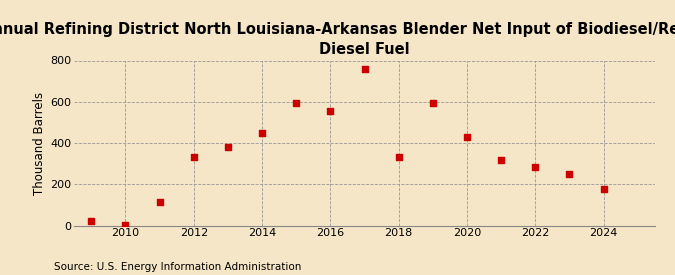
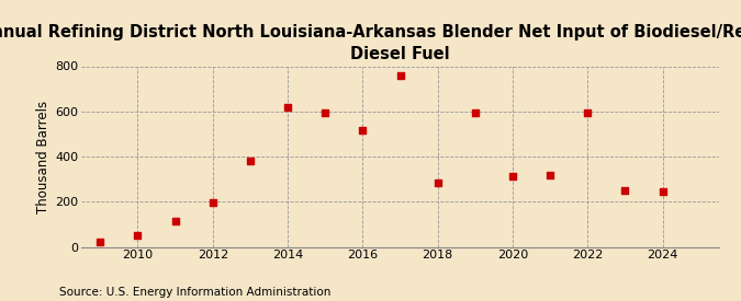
2010: 3 -> 50
2012: 330 -> 195
2014: 450 -> 620
2016: 555 -> 515
2018: 330 -> 285
2020: 430 -> 315
2022: 285 -> 595
2024: 175 -> 245
